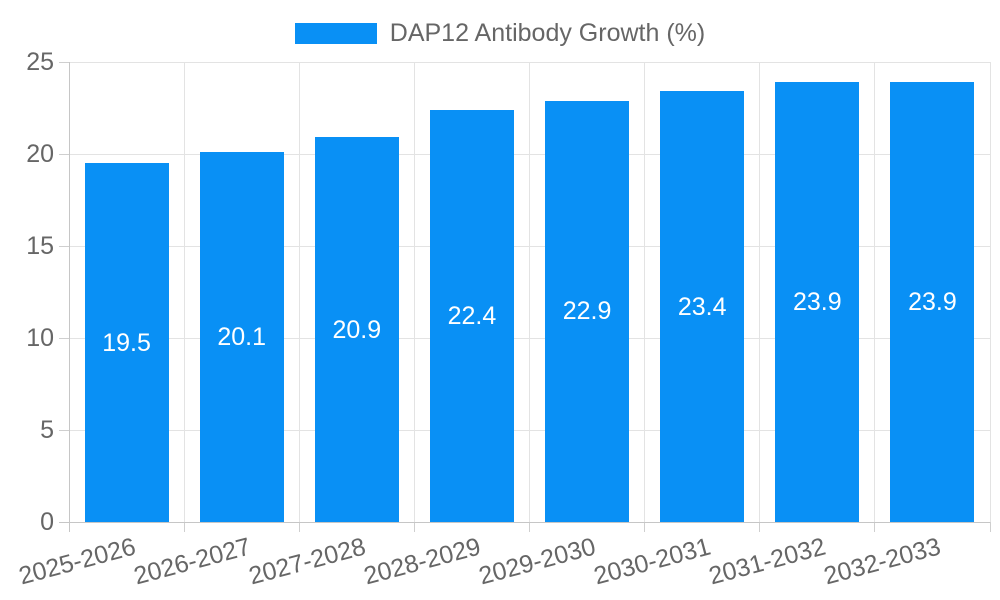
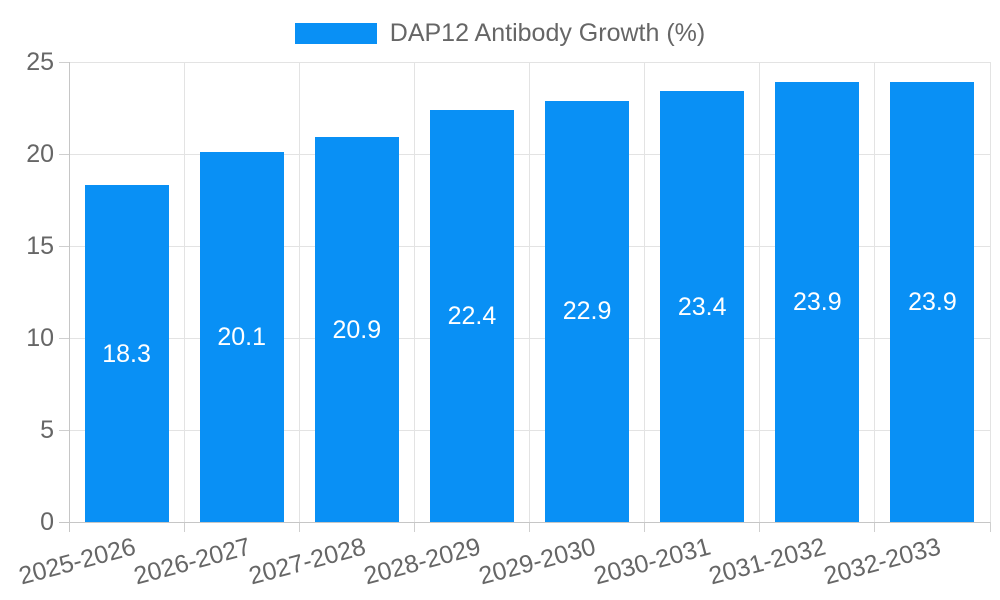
2025-2026: 19.5 -> 18.3
